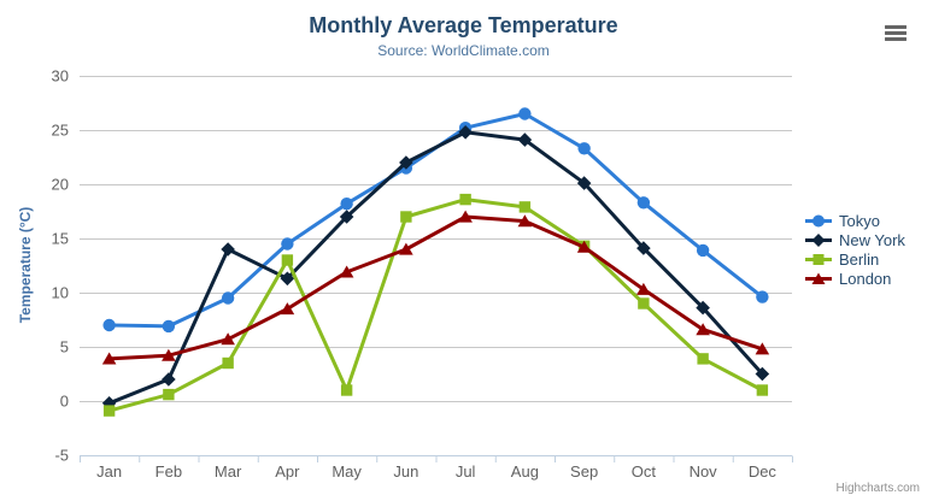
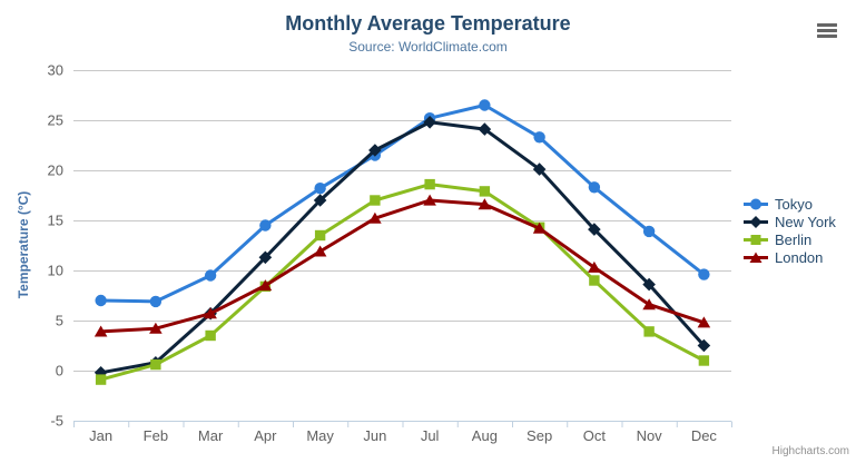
New York/Feb: 2 -> 1
New York/Mar: 14 -> 6
Berlin/Apr: 13 -> 8
Berlin/May: 1 -> 14
London/Jun: 14 -> 15
